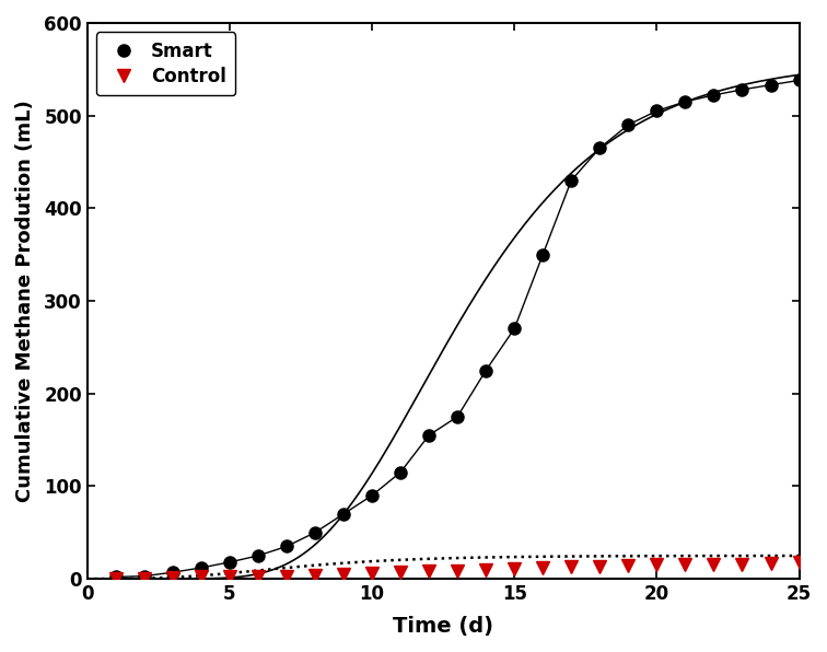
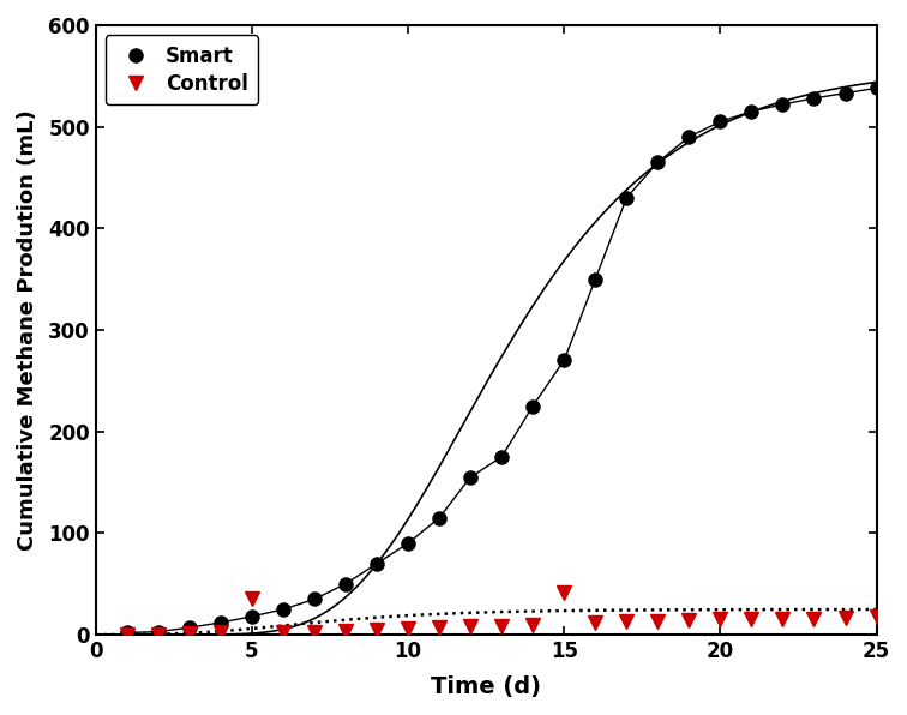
Control/5: 2 -> 36
Control/15: 11 -> 42
